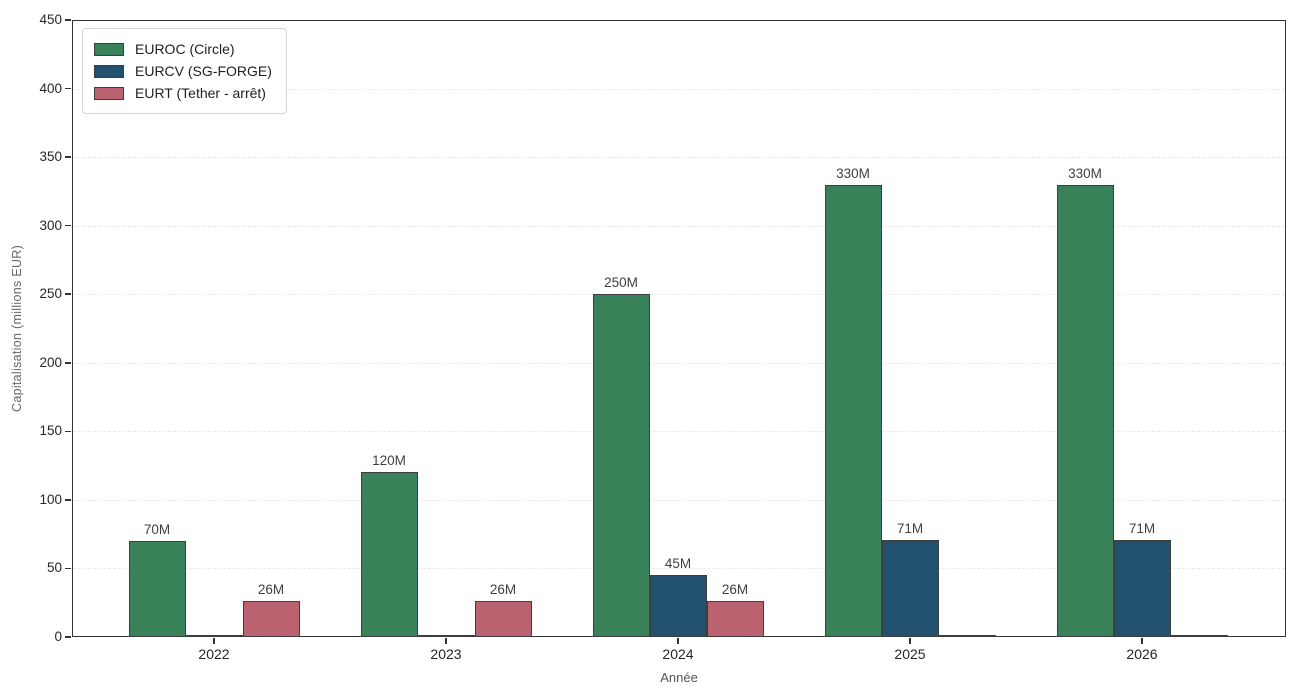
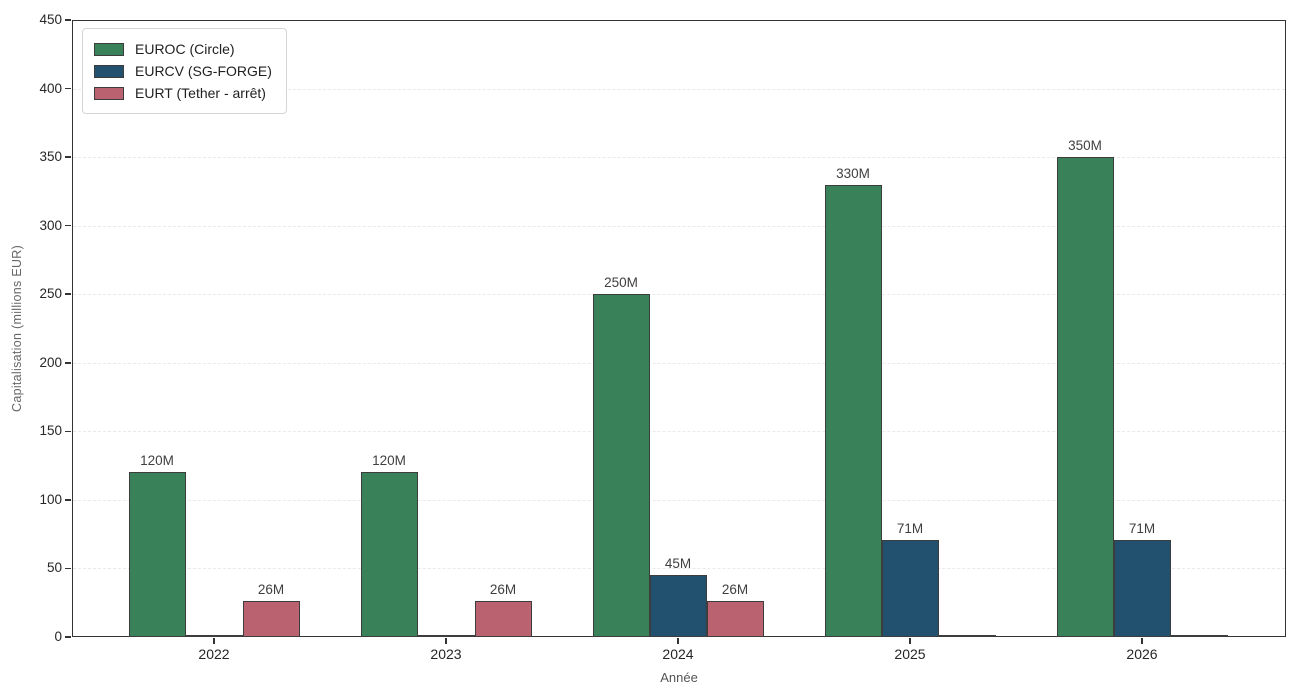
EUROC (Circle)/2022: 70M -> 120M
EUROC (Circle)/2026: 330M -> 350M
